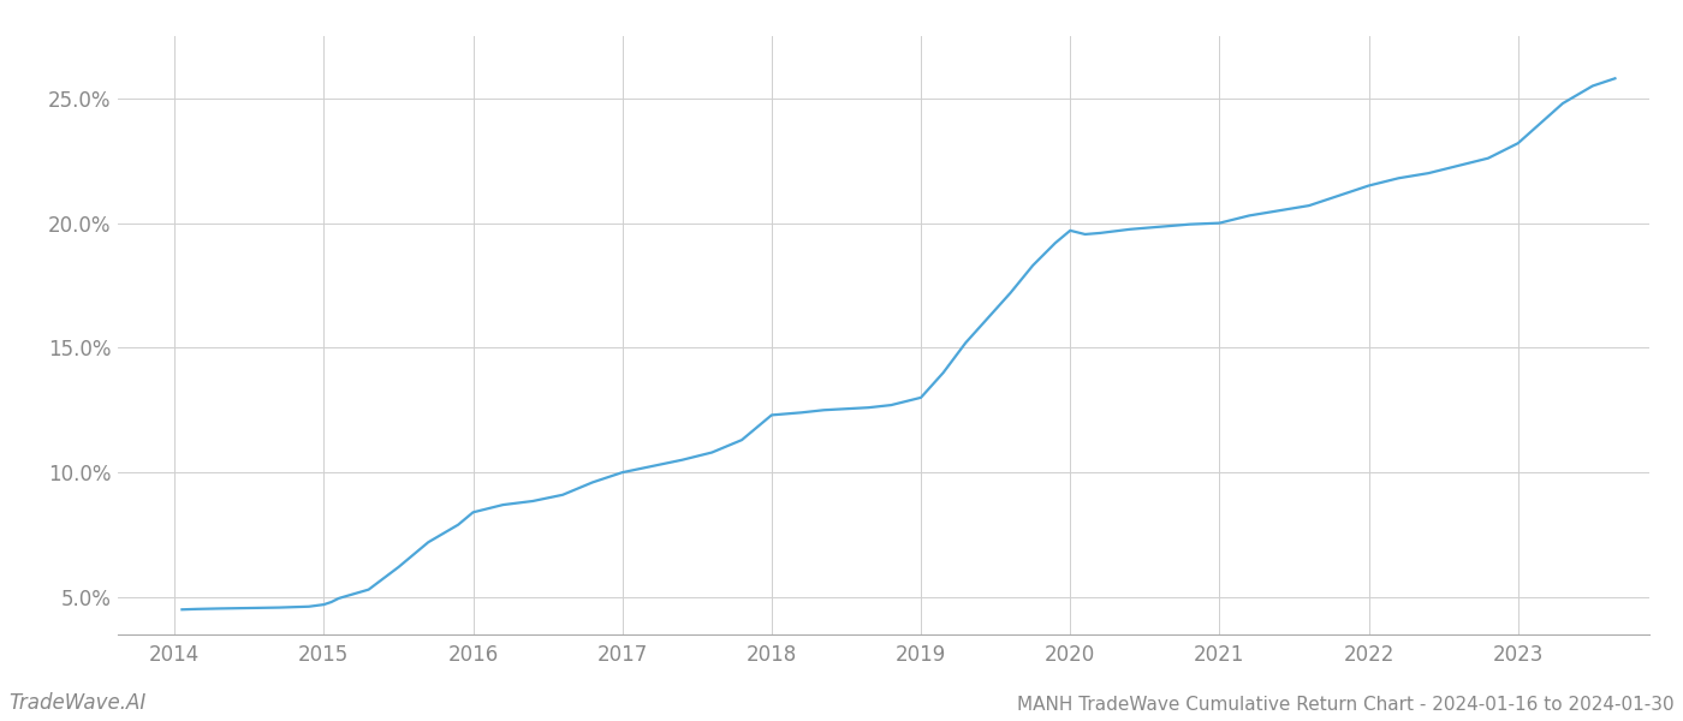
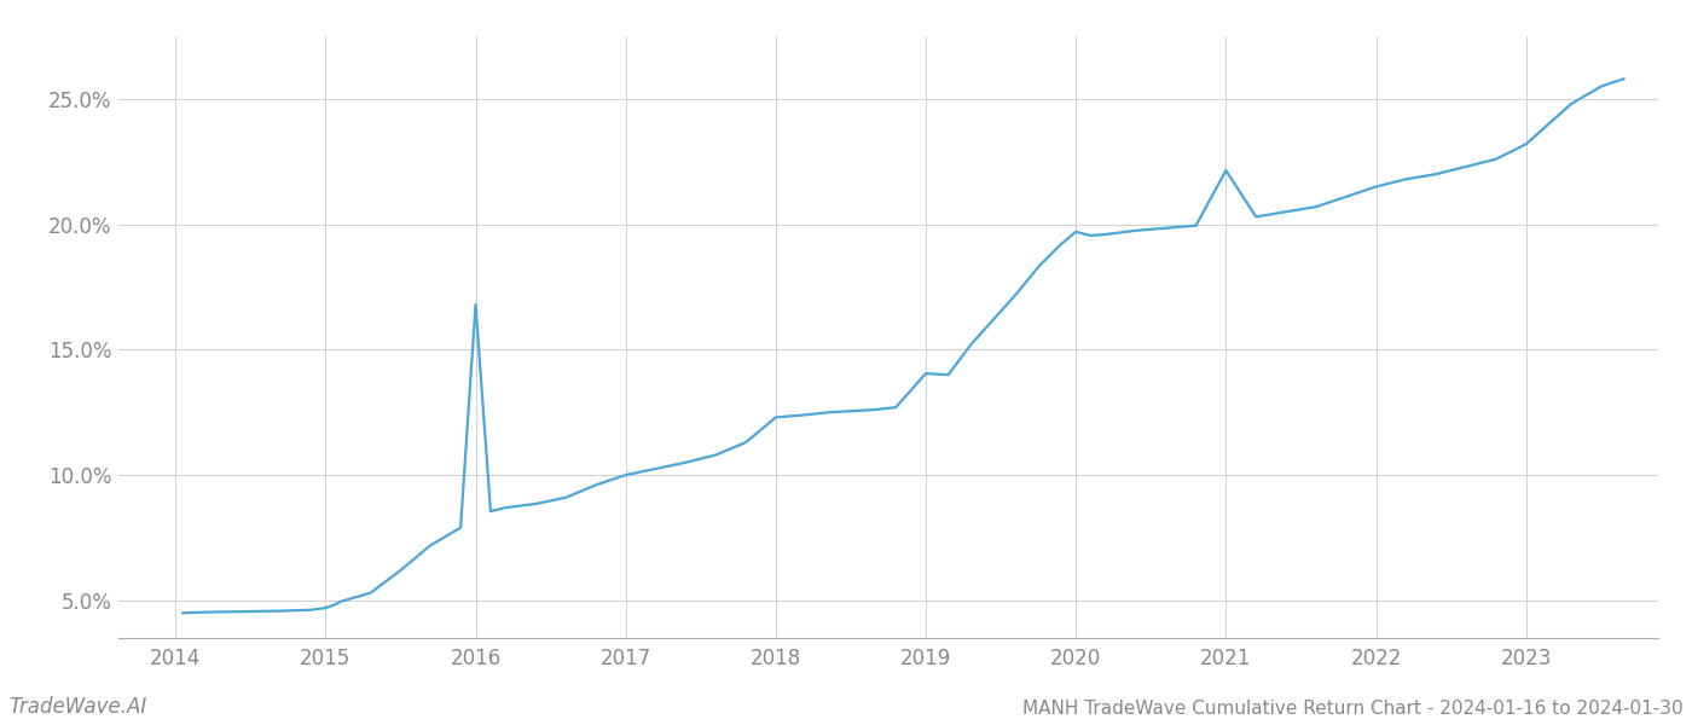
2016: 8.40% -> 16.80%
2019: 13.00% -> 14.05%
2021: 20.00% -> 22.15%
